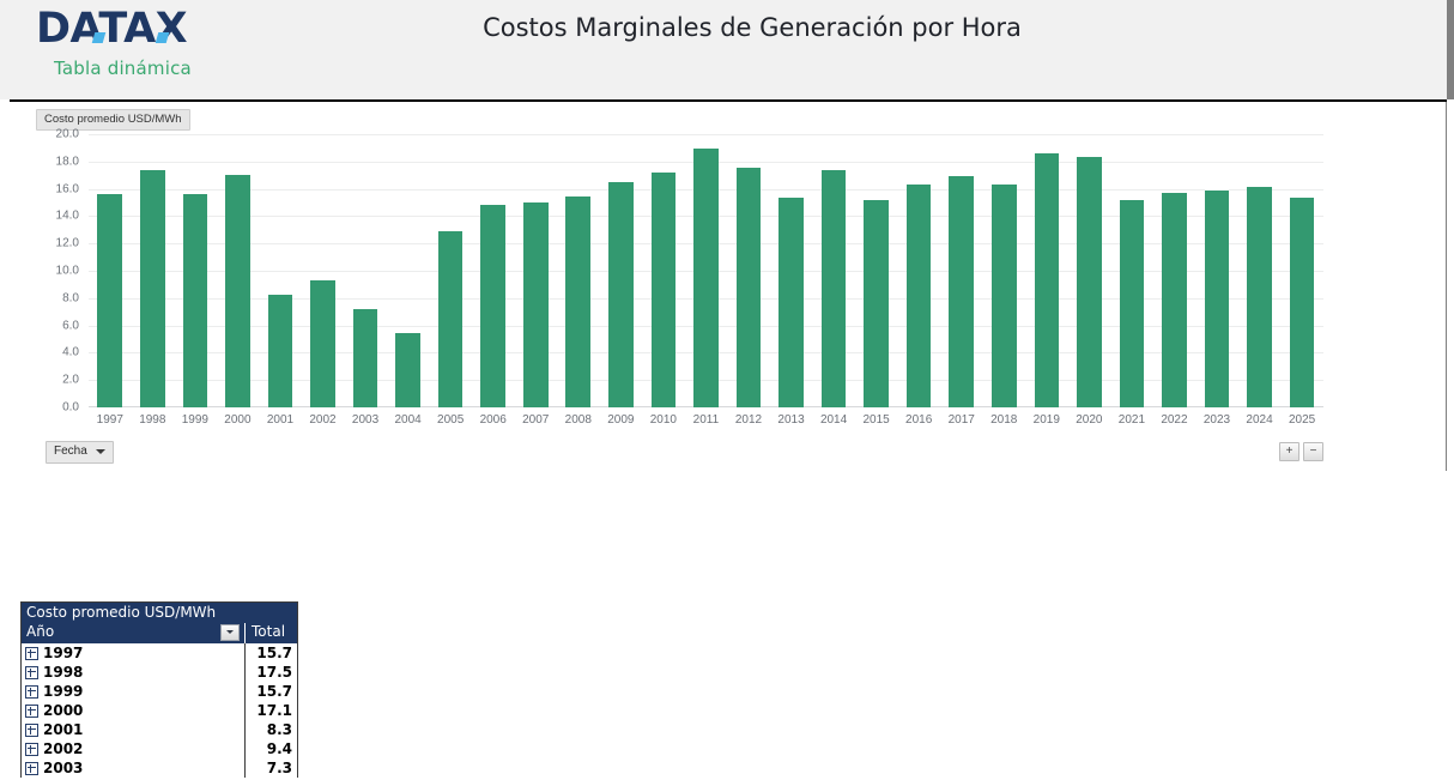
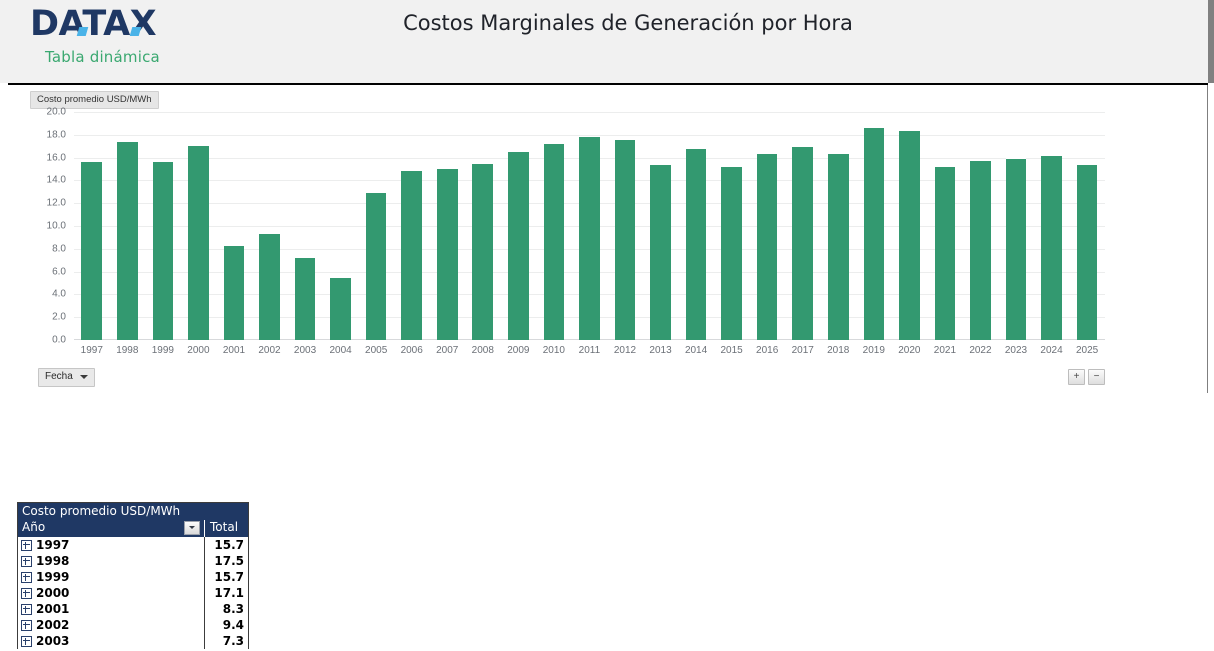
2011: 19.0 -> 17.9
2014: 17.5 -> 16.8
